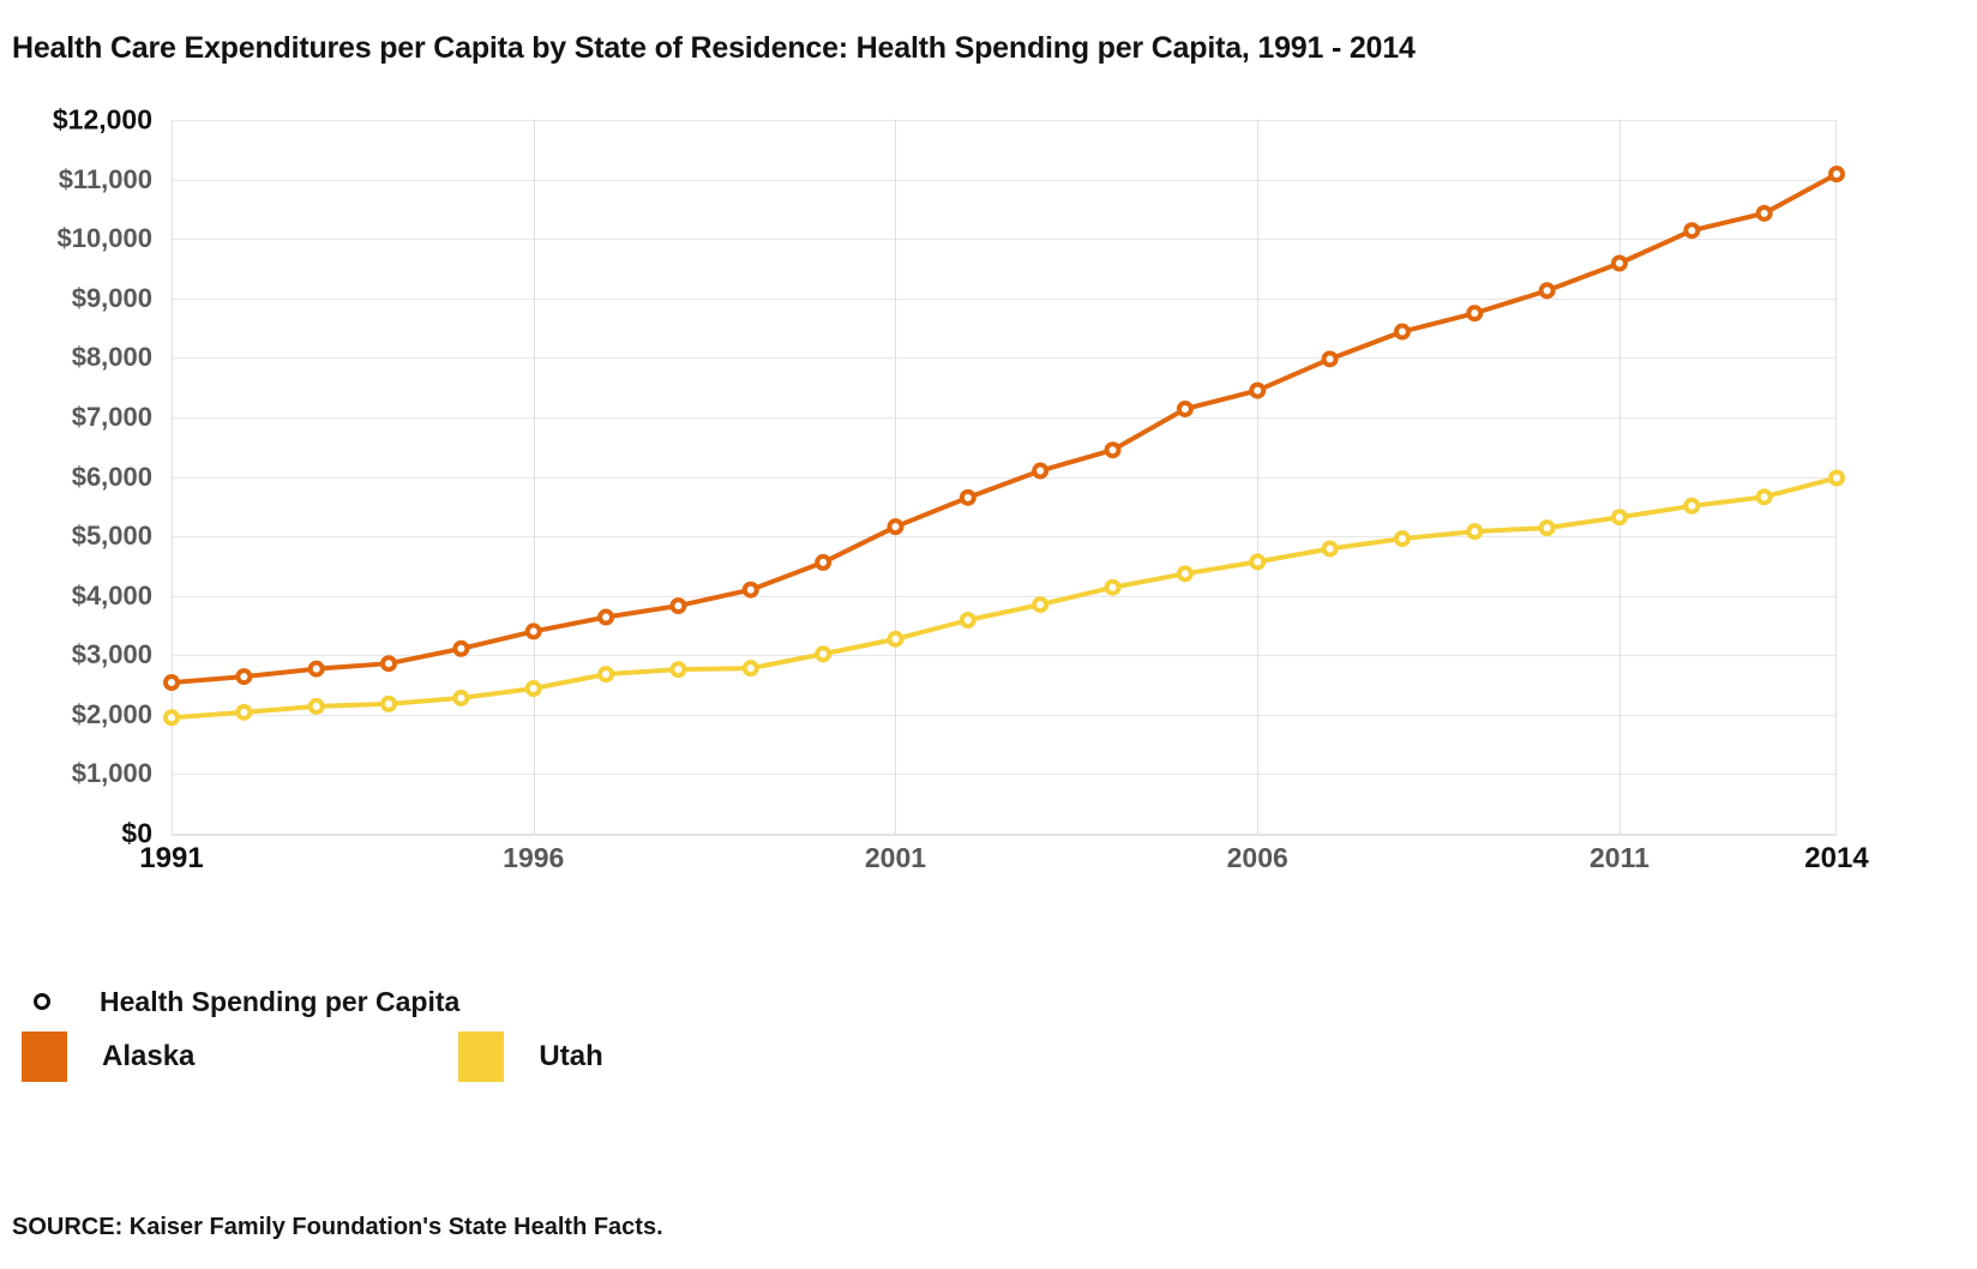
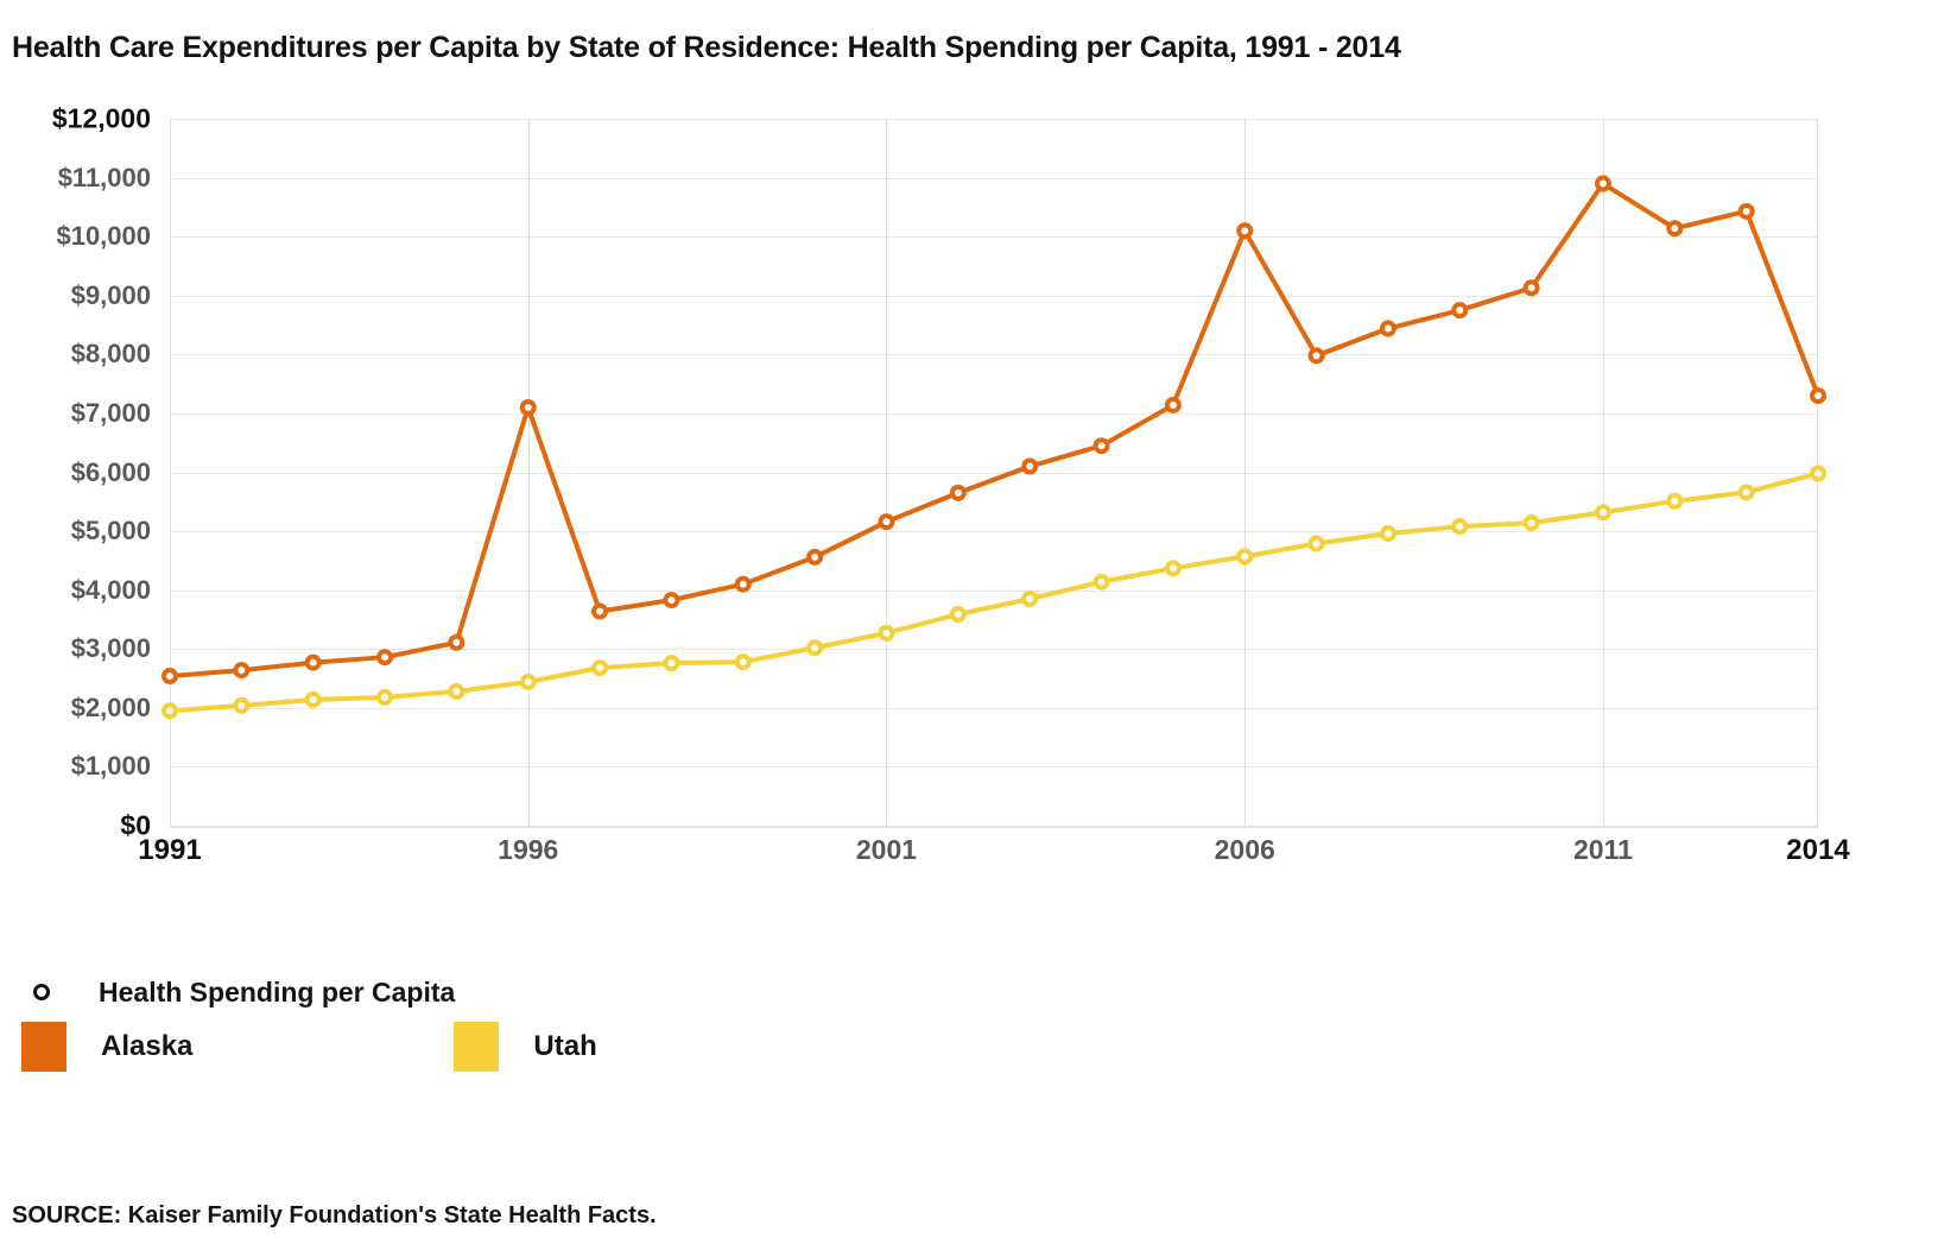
Alaska/1996: $3400 -> $7100
Alaska/2006: $7400 -> $10100
Alaska/2011: $9600 -> $10900
Alaska/2014: $11100 -> $7300
